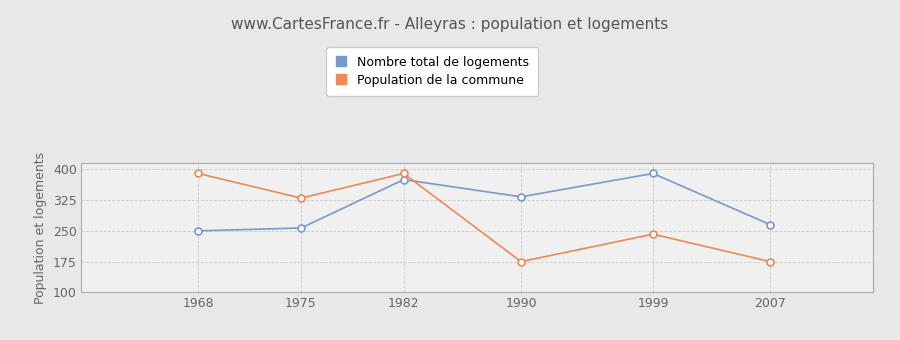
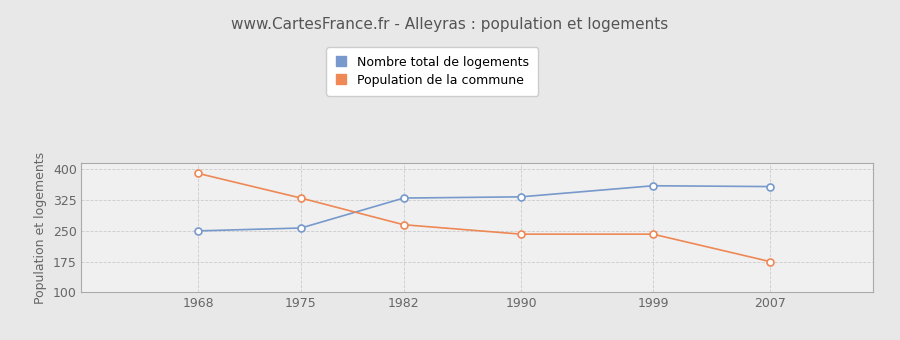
Nombre total de logements/1982: 375 -> 330
Population de la commune/1982: 390 -> 265
Population de la commune/1990: 175 -> 242
Nombre total de logements/1999: 390 -> 360
Nombre total de logements/2007: 265 -> 358
